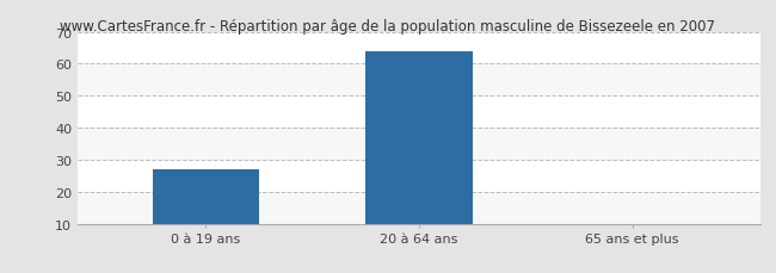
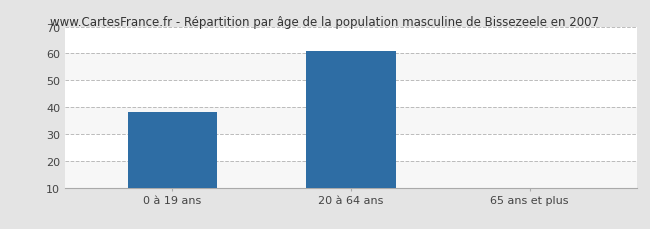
0 à 19 ans: 27 -> 38
20 à 64 ans: 64 -> 61
